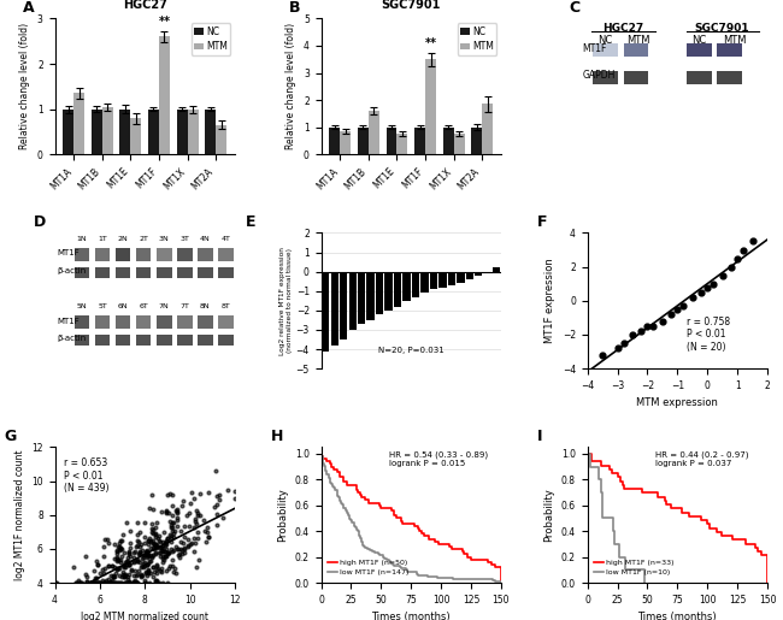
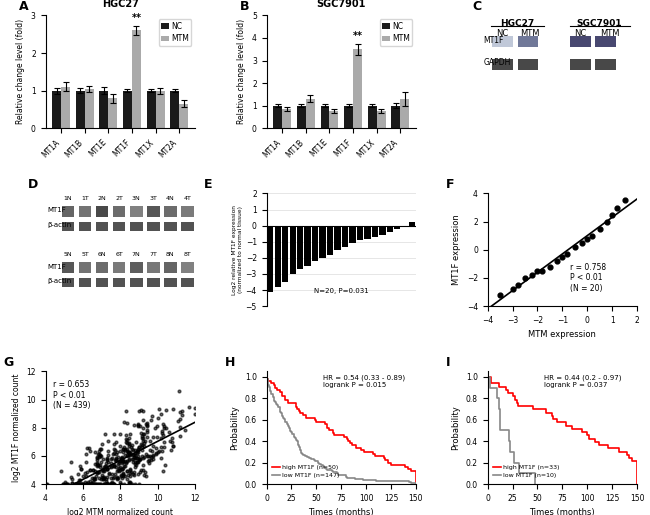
HGC27/MTM/MT1A: 1.35 -> 1.10
SGC7901/MTM/MT1B: 1.60 -> 1.30
SGC7901/MTM/MT2A: 1.85 -> 1.30
